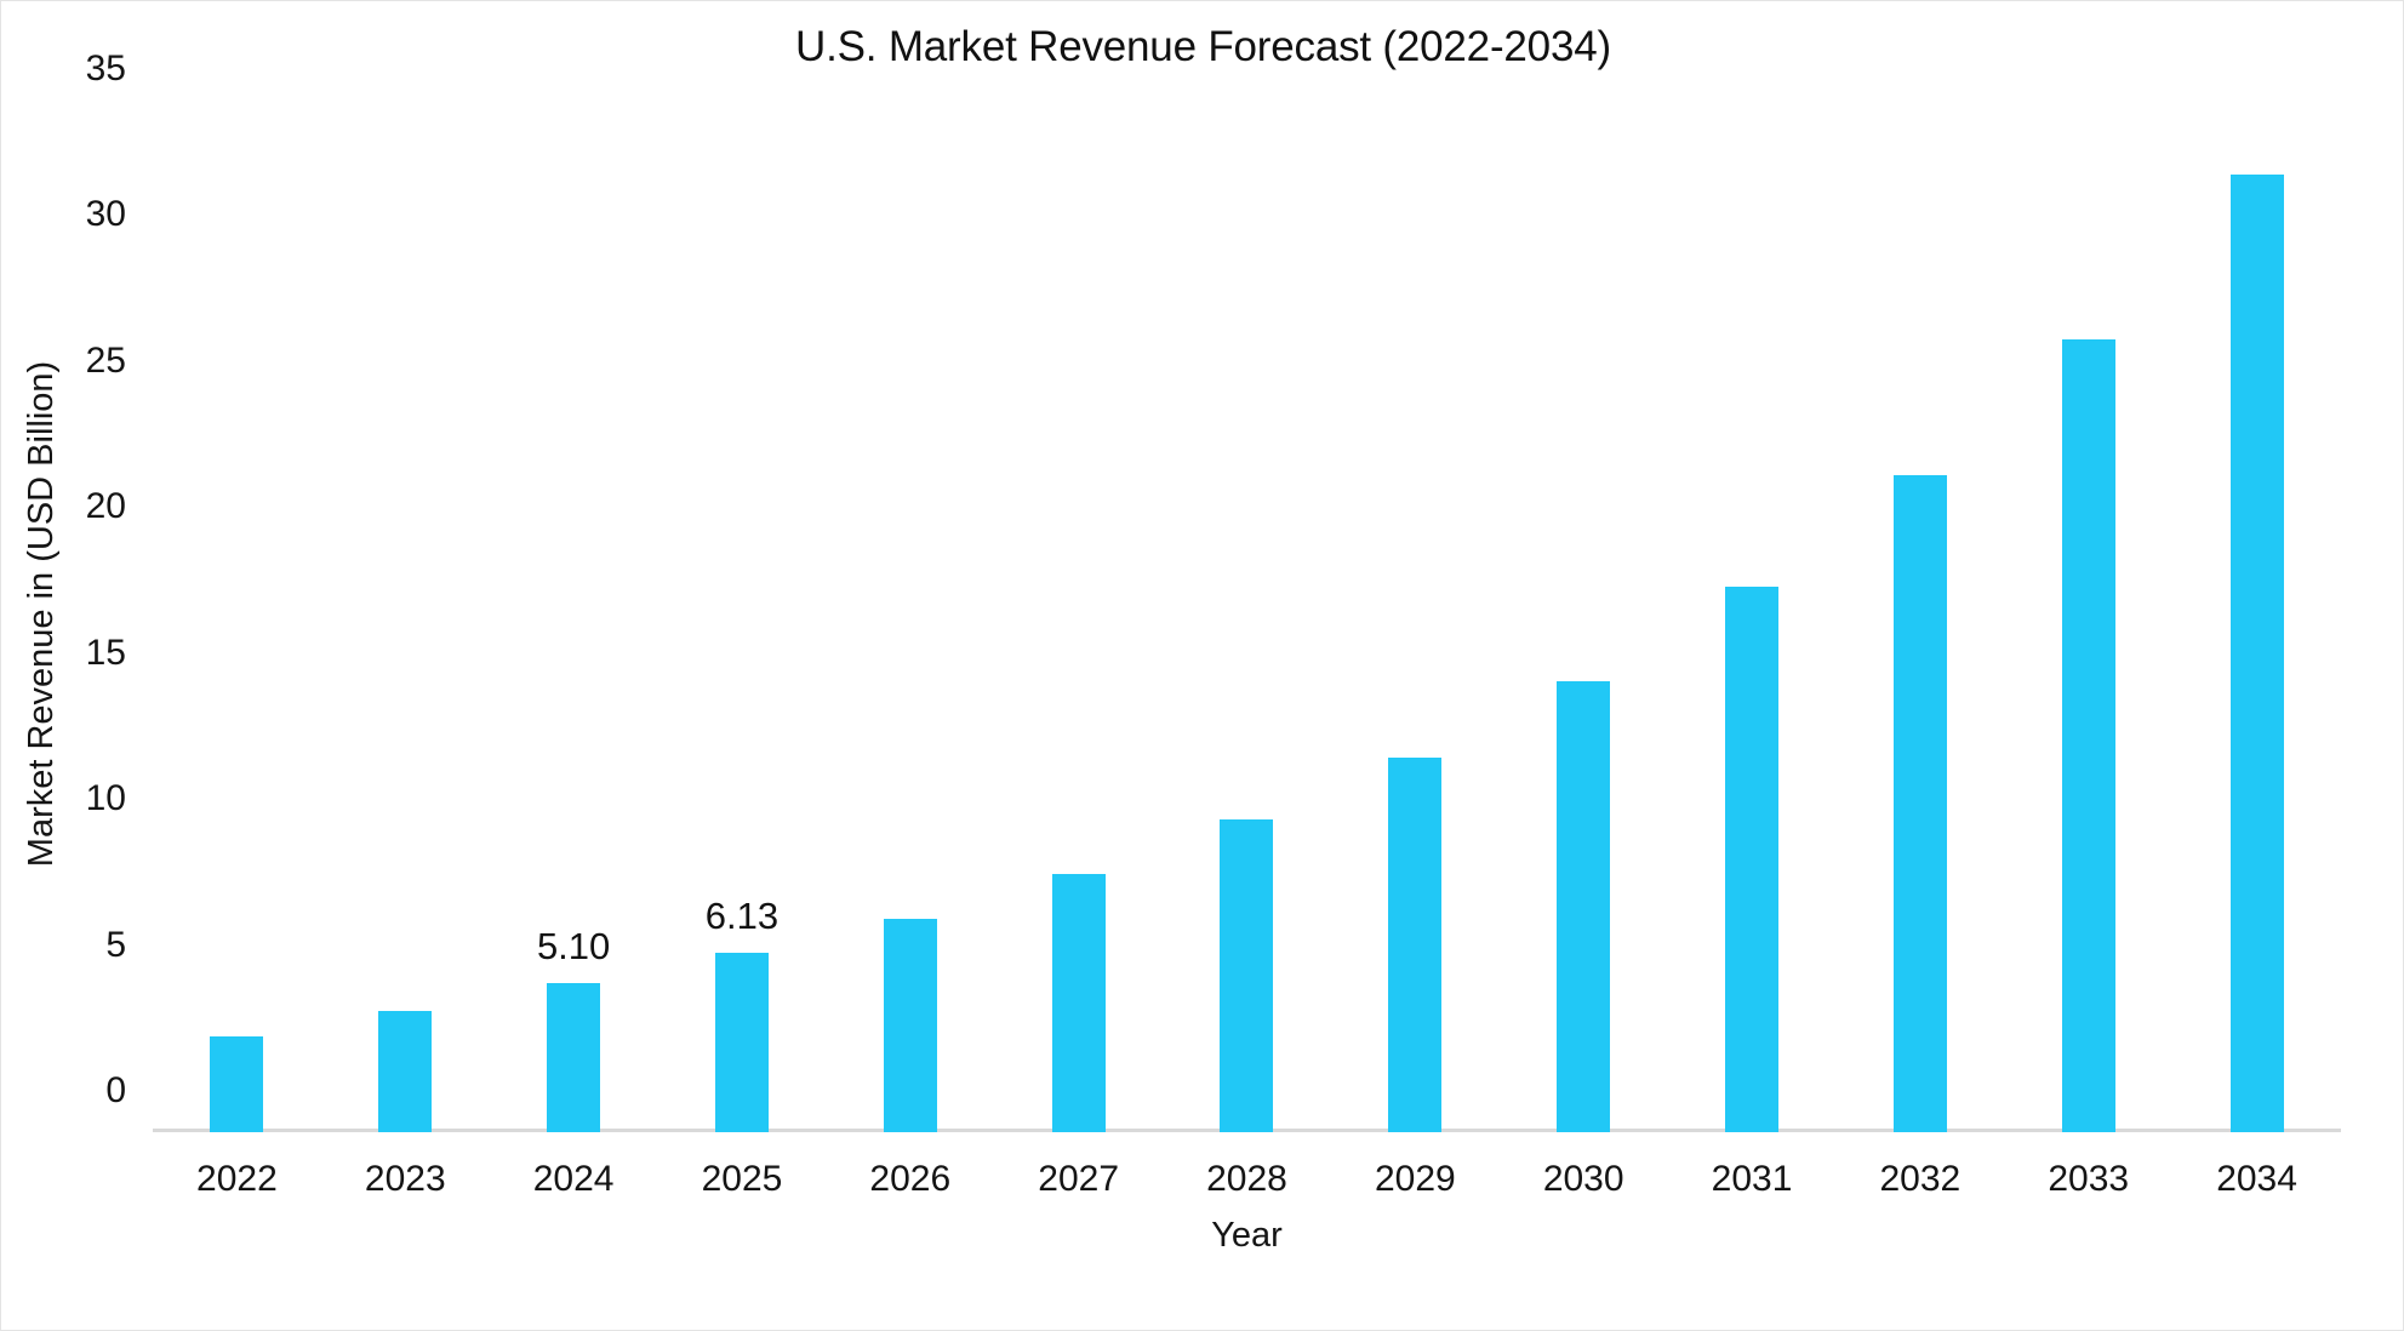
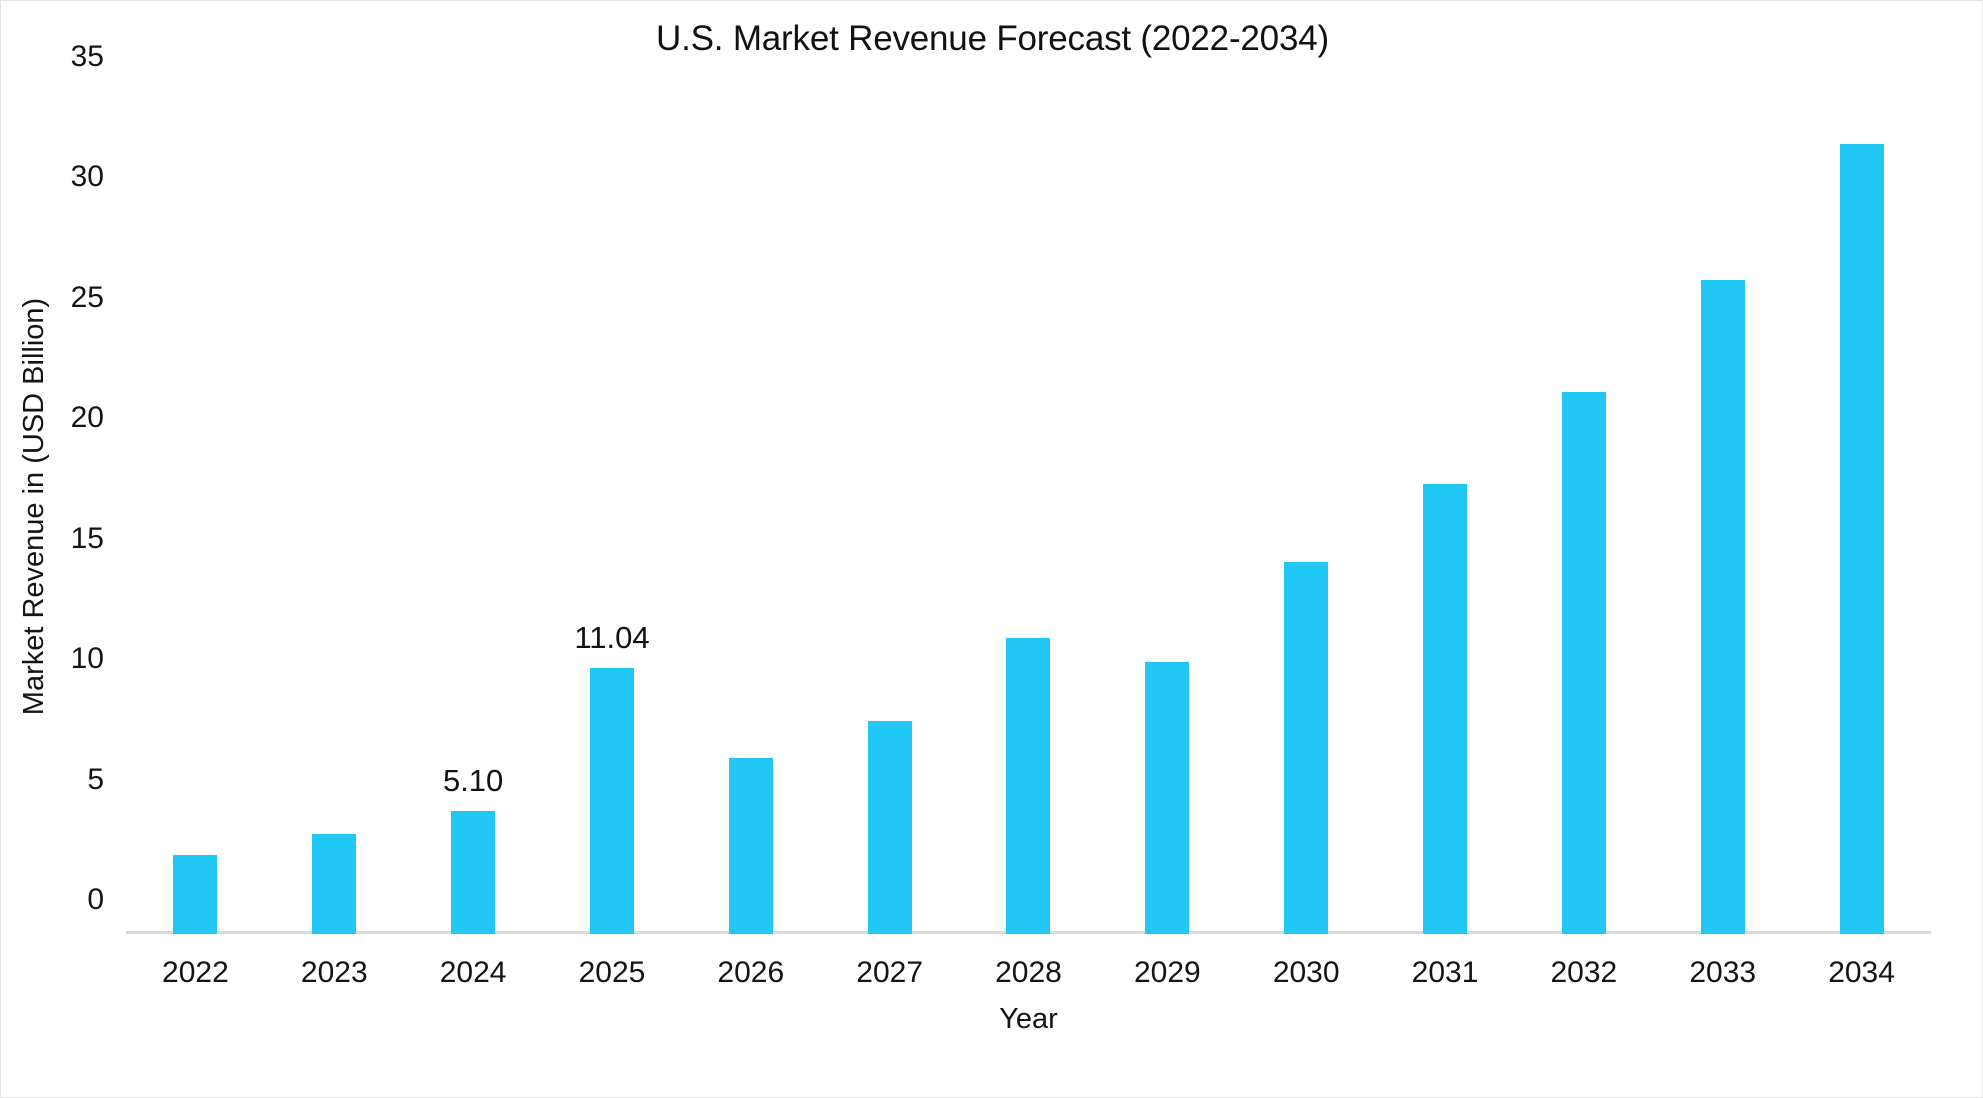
2025: 6.13 -> 11.04
2028: 10.7 -> 12.3
2029: 12.8 -> 11.3
